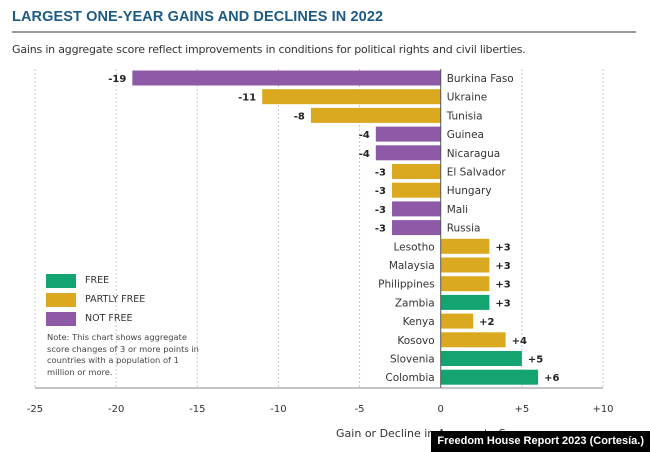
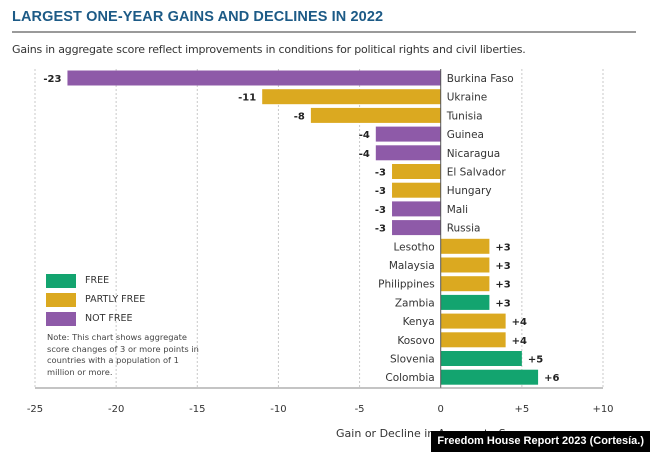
Burkina Faso: -19 -> -23
Kenya: +2 -> +4
